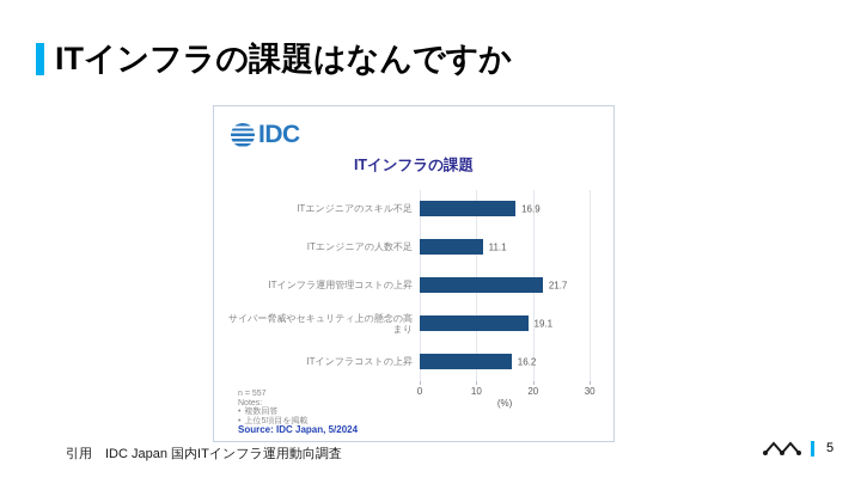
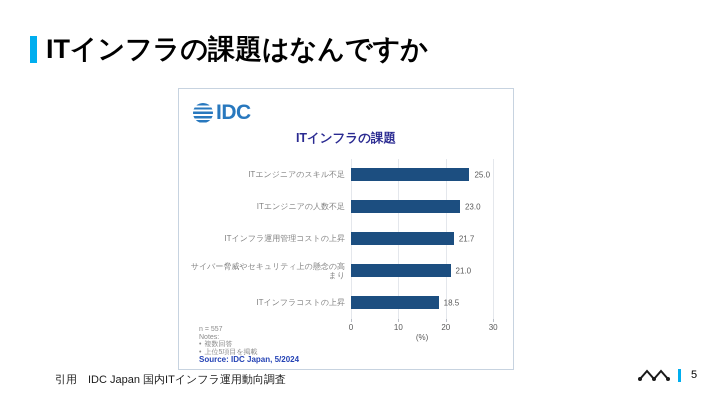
ITエンジニアのスキル不足: 16.9 -> 25.0
ITエンジニアの人数不足: 11.1 -> 23.0
サイバー脅威やセキュリティ上の懸念の高まり: 19.1 -> 21.0
ITインフラコストの上昇: 16.2 -> 18.5
